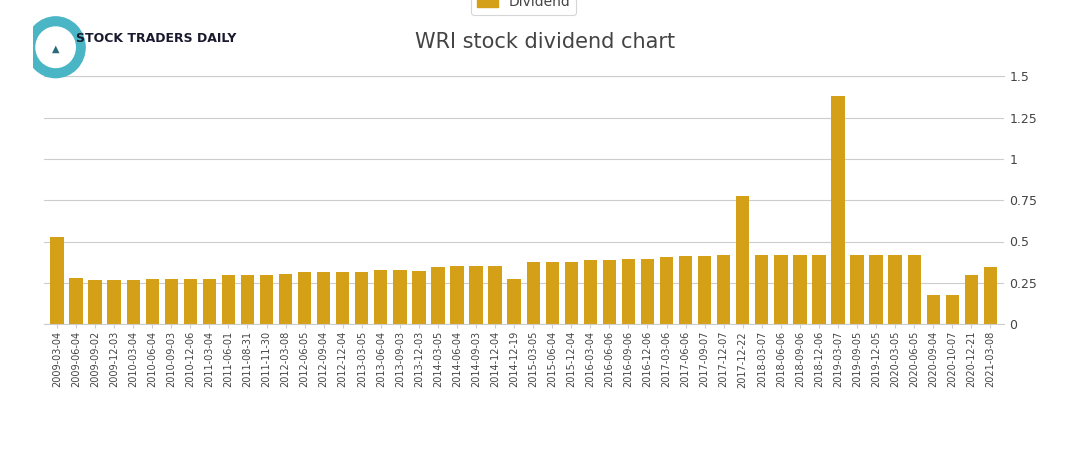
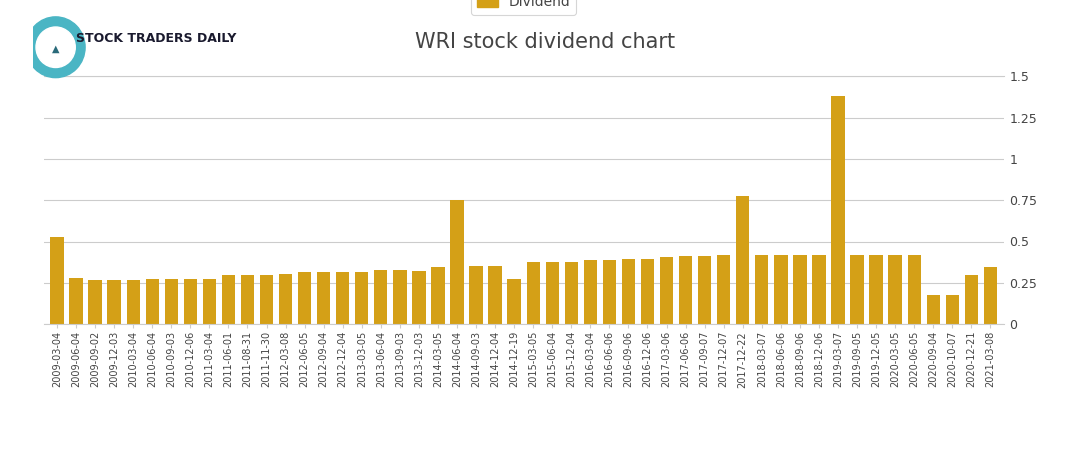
2014-06-04: 0.35 -> 0.75
